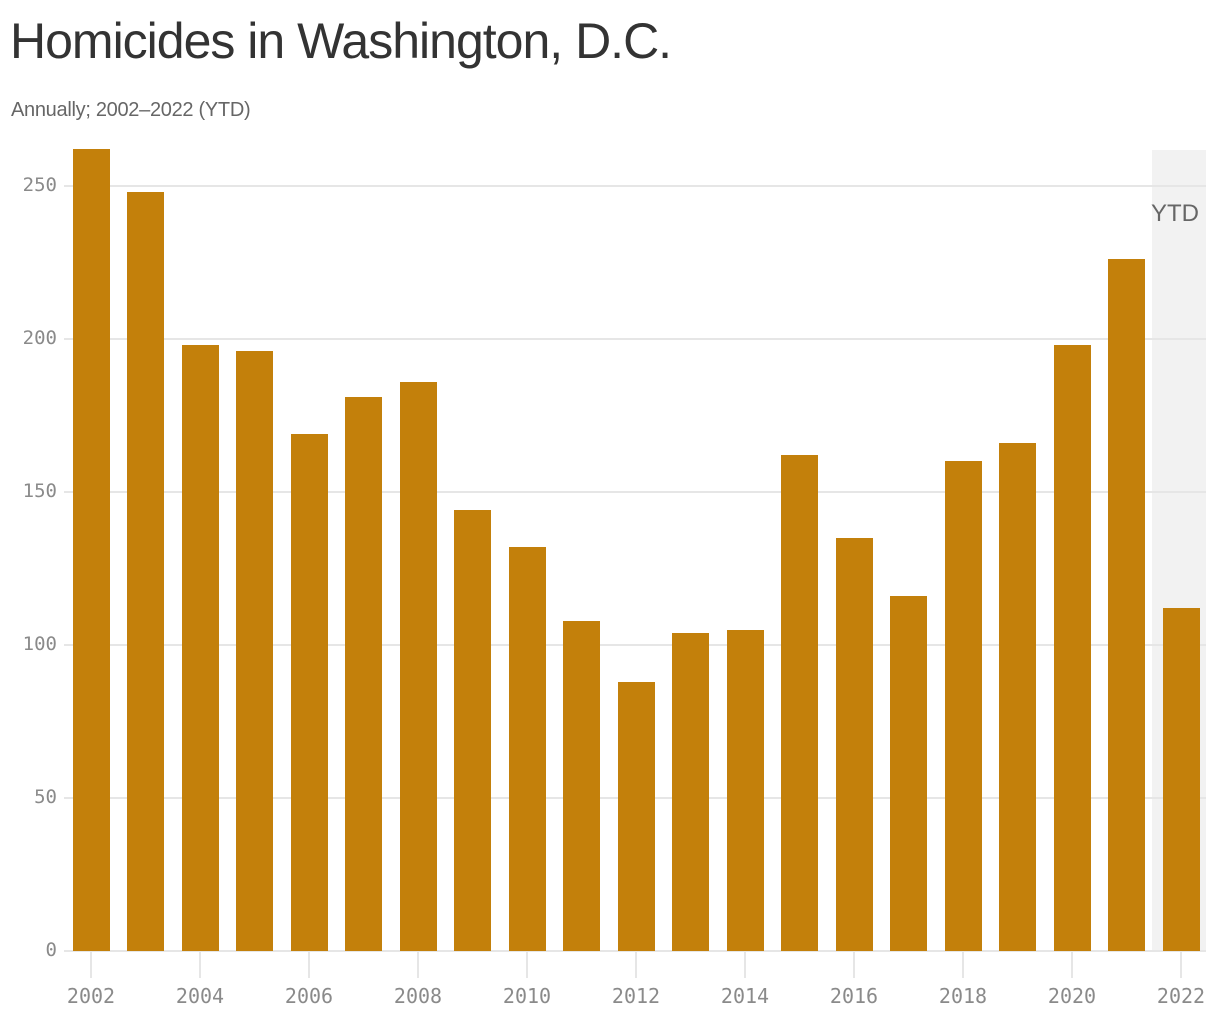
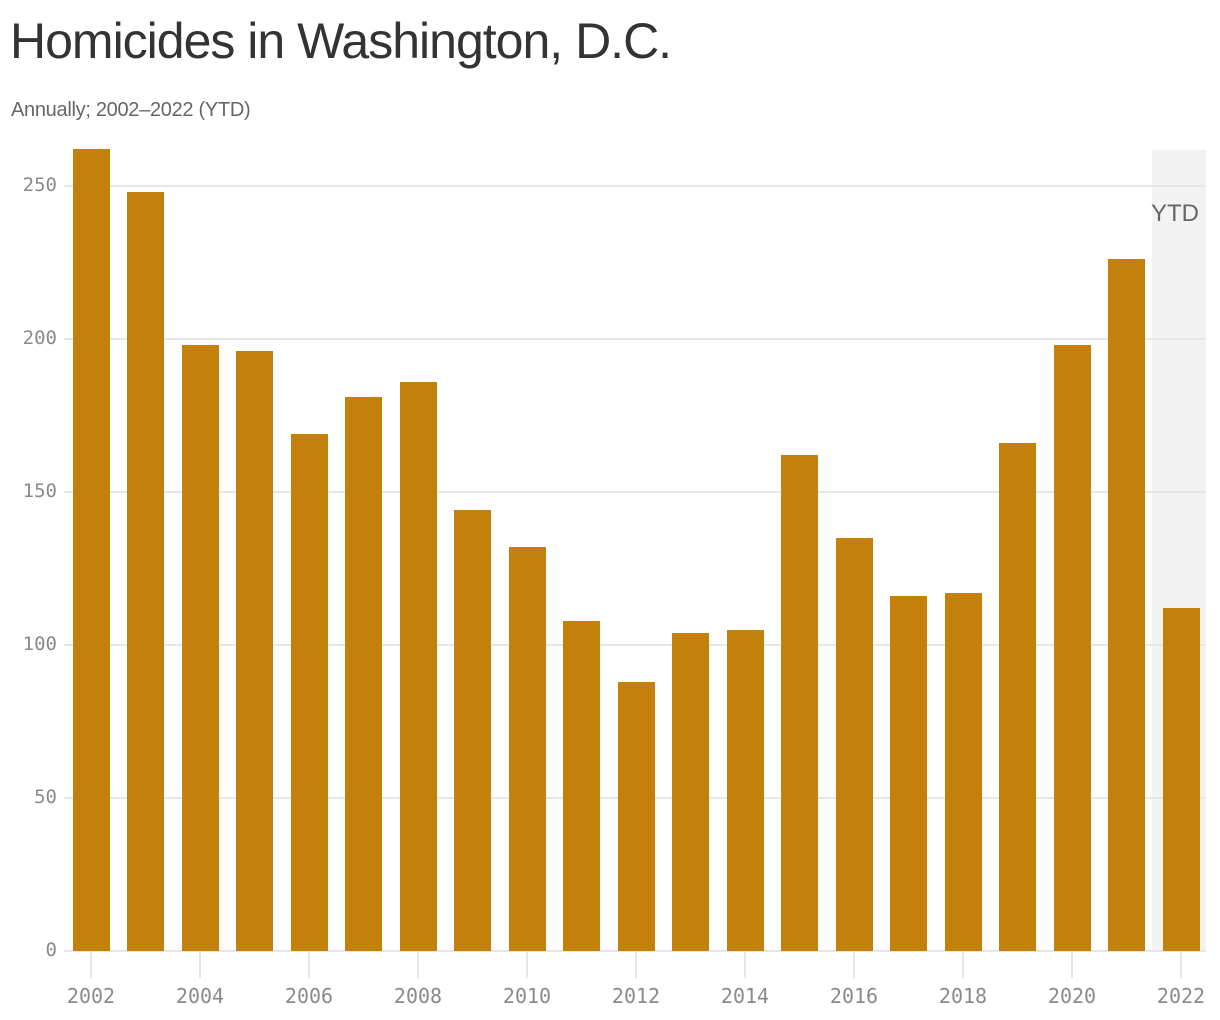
2018: 160 -> 117
